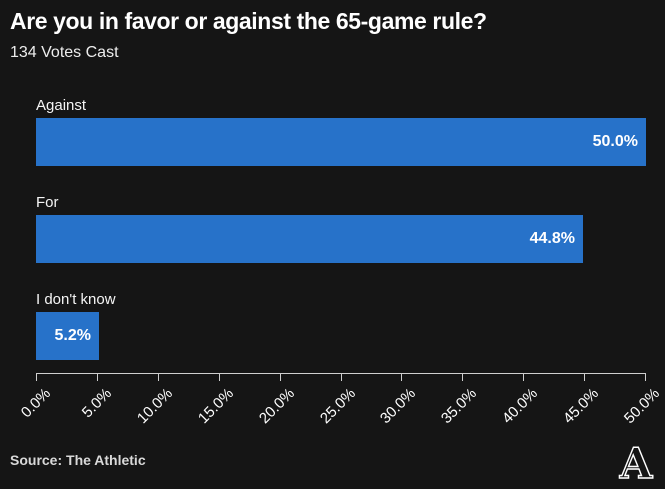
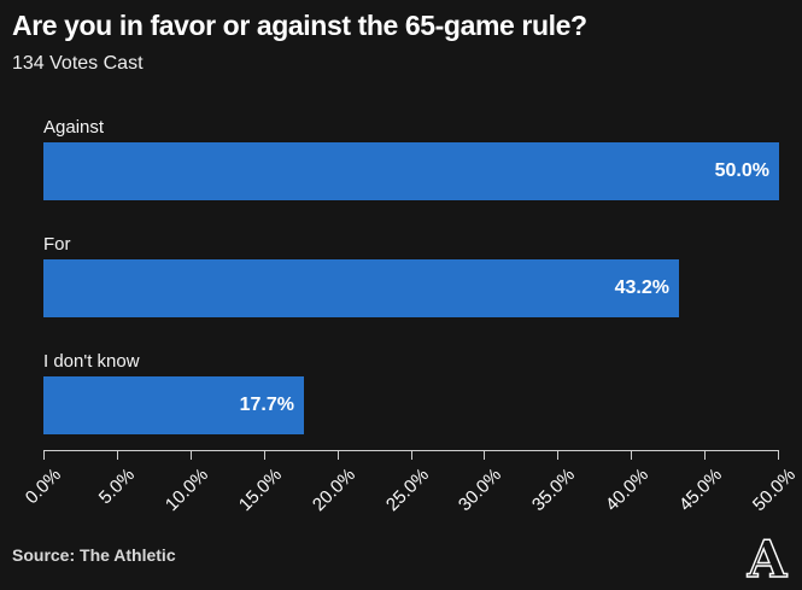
For: 44.8% -> 43.2%
I don't know: 5.2% -> 17.7%
